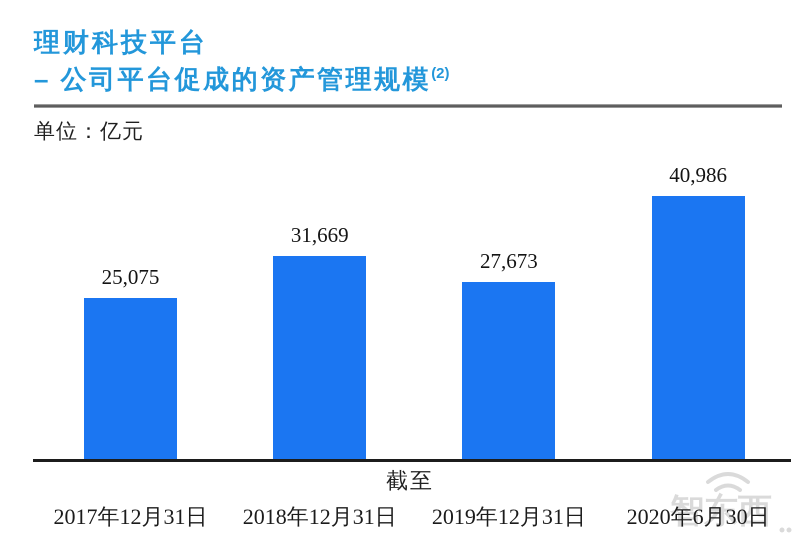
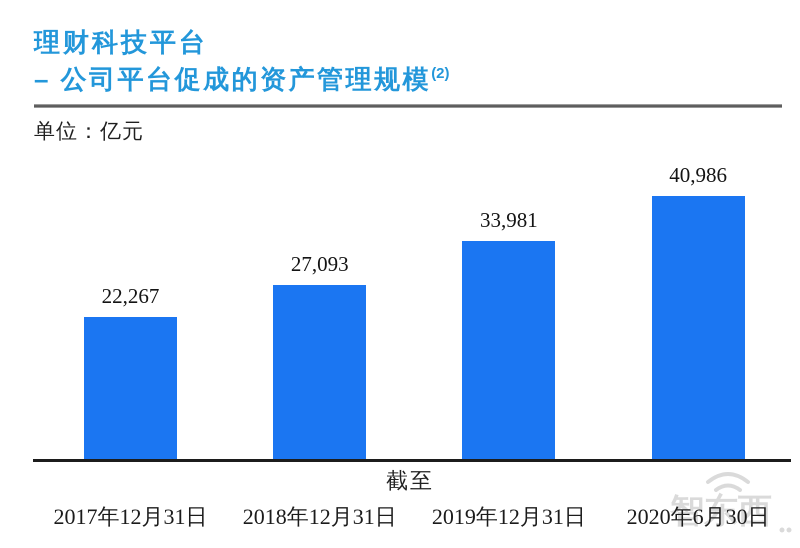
2017年12月31日: 25,075 -> 22,267
2018年12月31日: 31,669 -> 27,093
2019年12月31日: 27,673 -> 33,981
